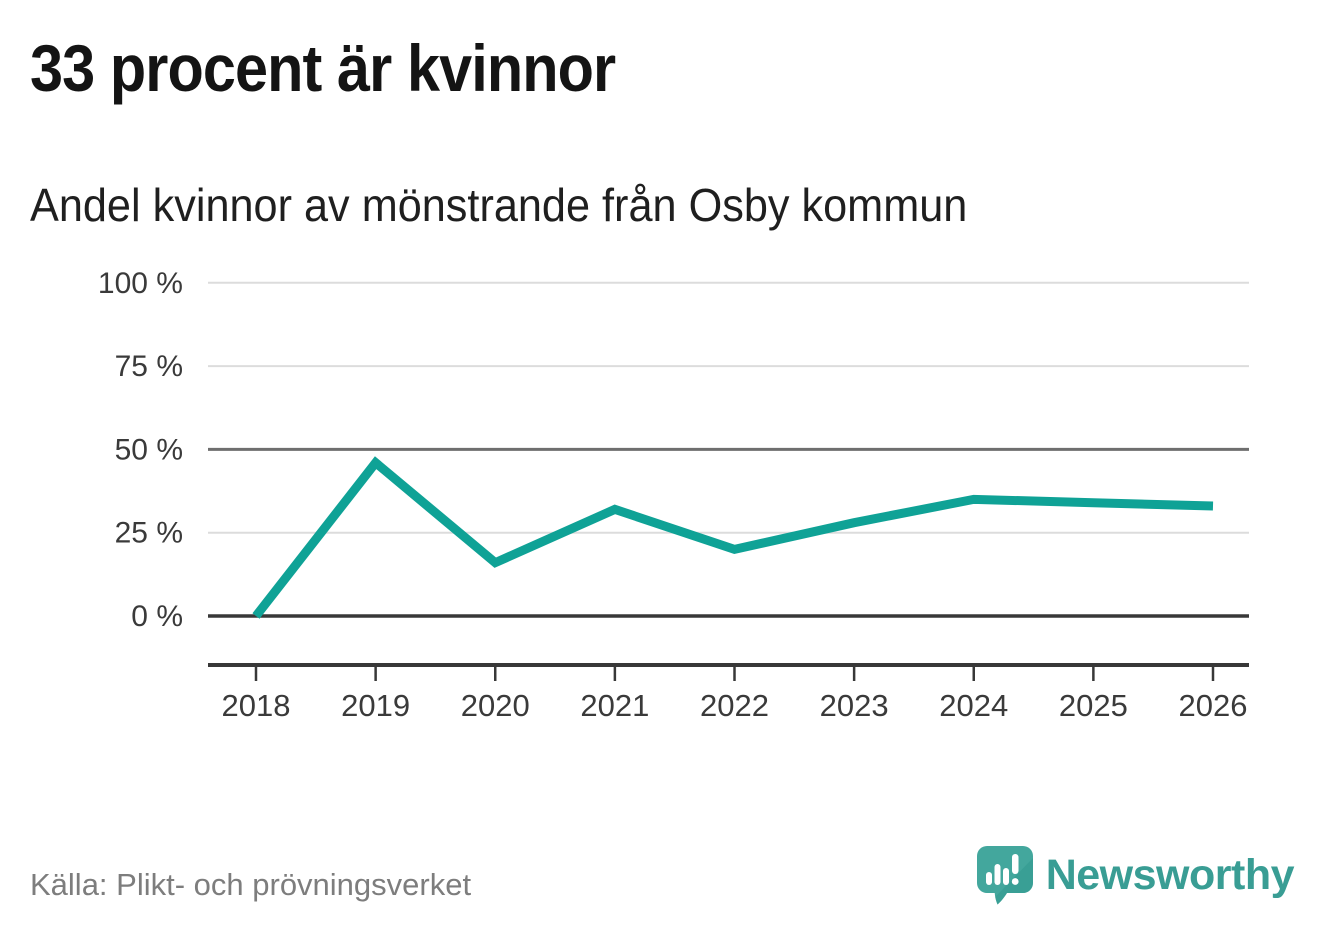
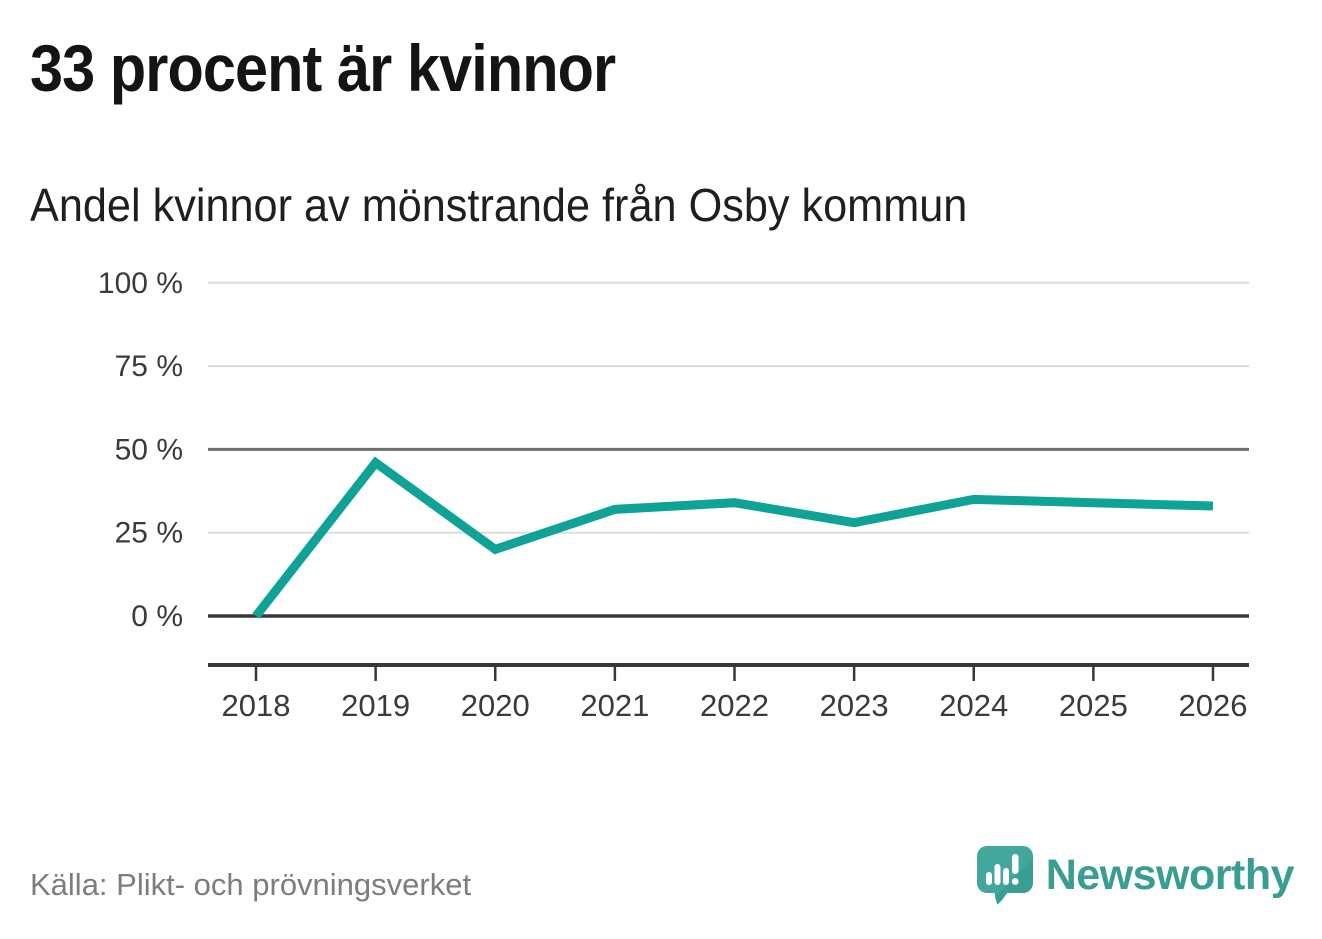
2020: 16% -> 20%
2022: 20% -> 34%
